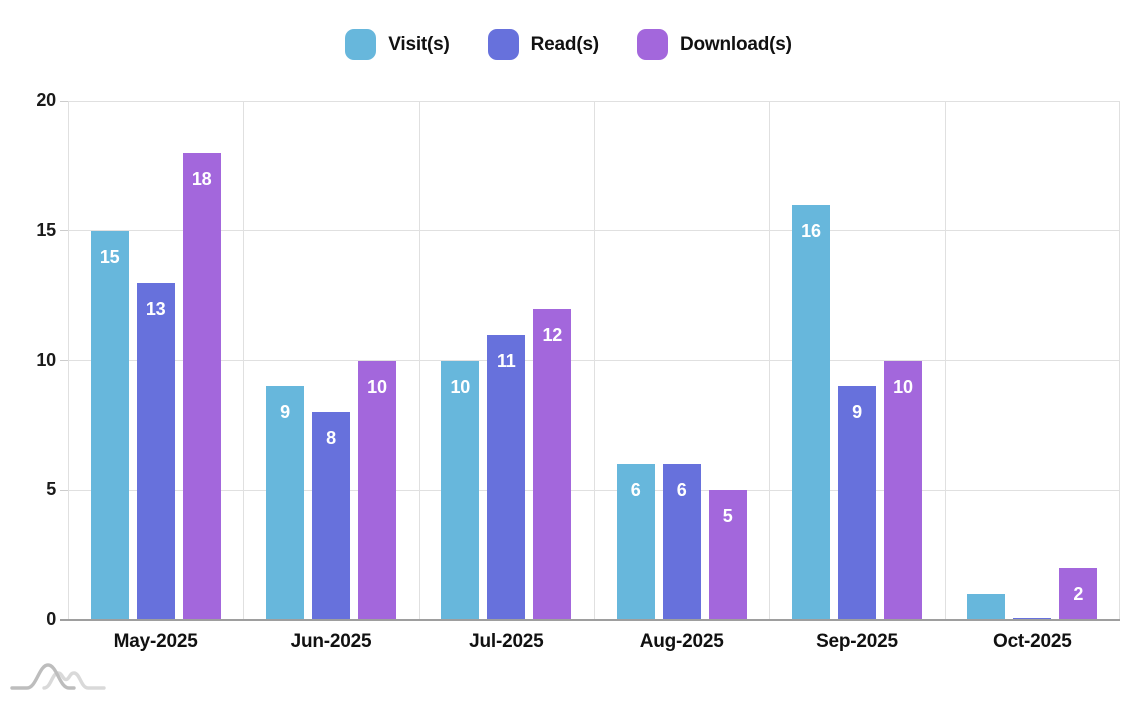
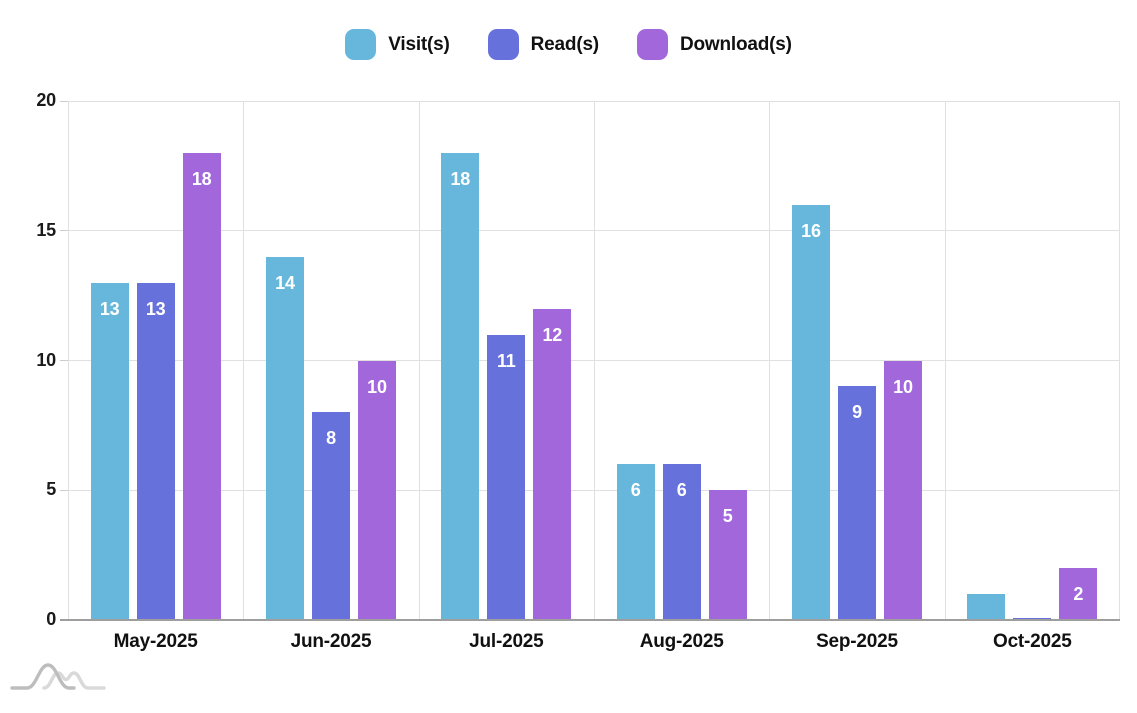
Visit(s)/May-2025: 15 -> 13
Visit(s)/Jun-2025: 9 -> 14
Visit(s)/Jul-2025: 10 -> 18
